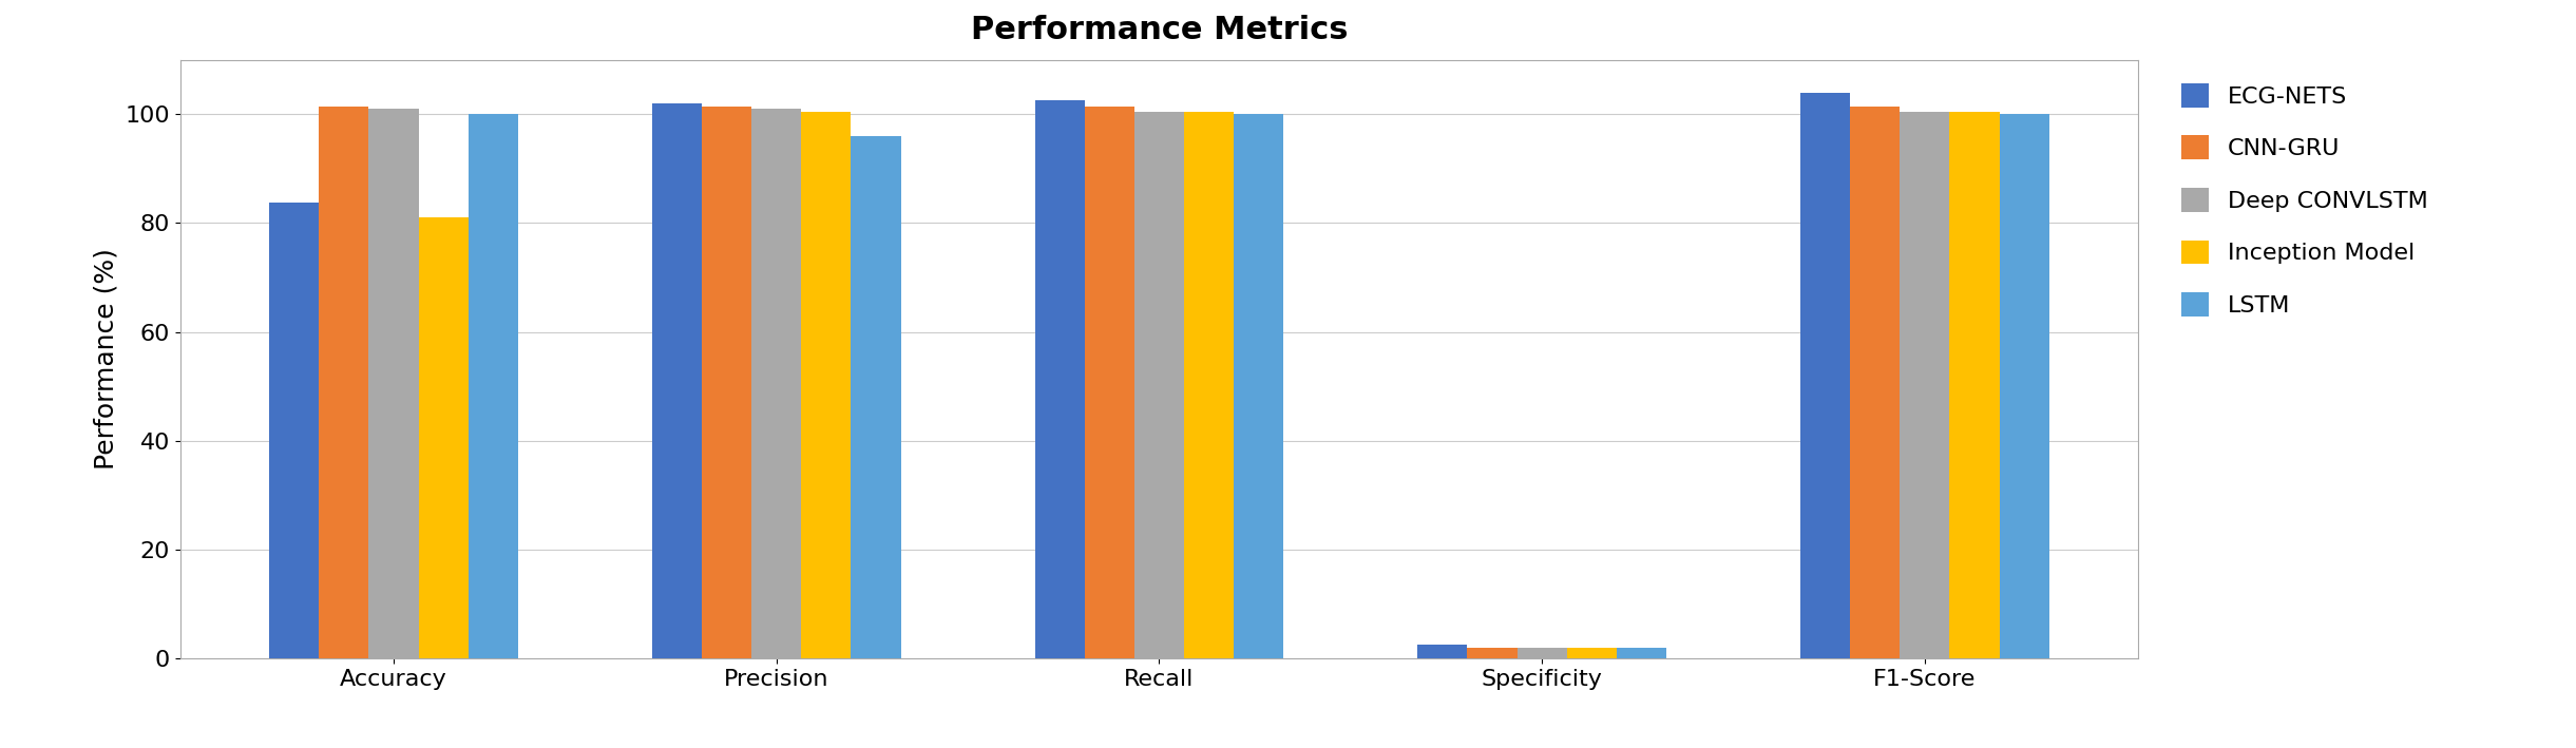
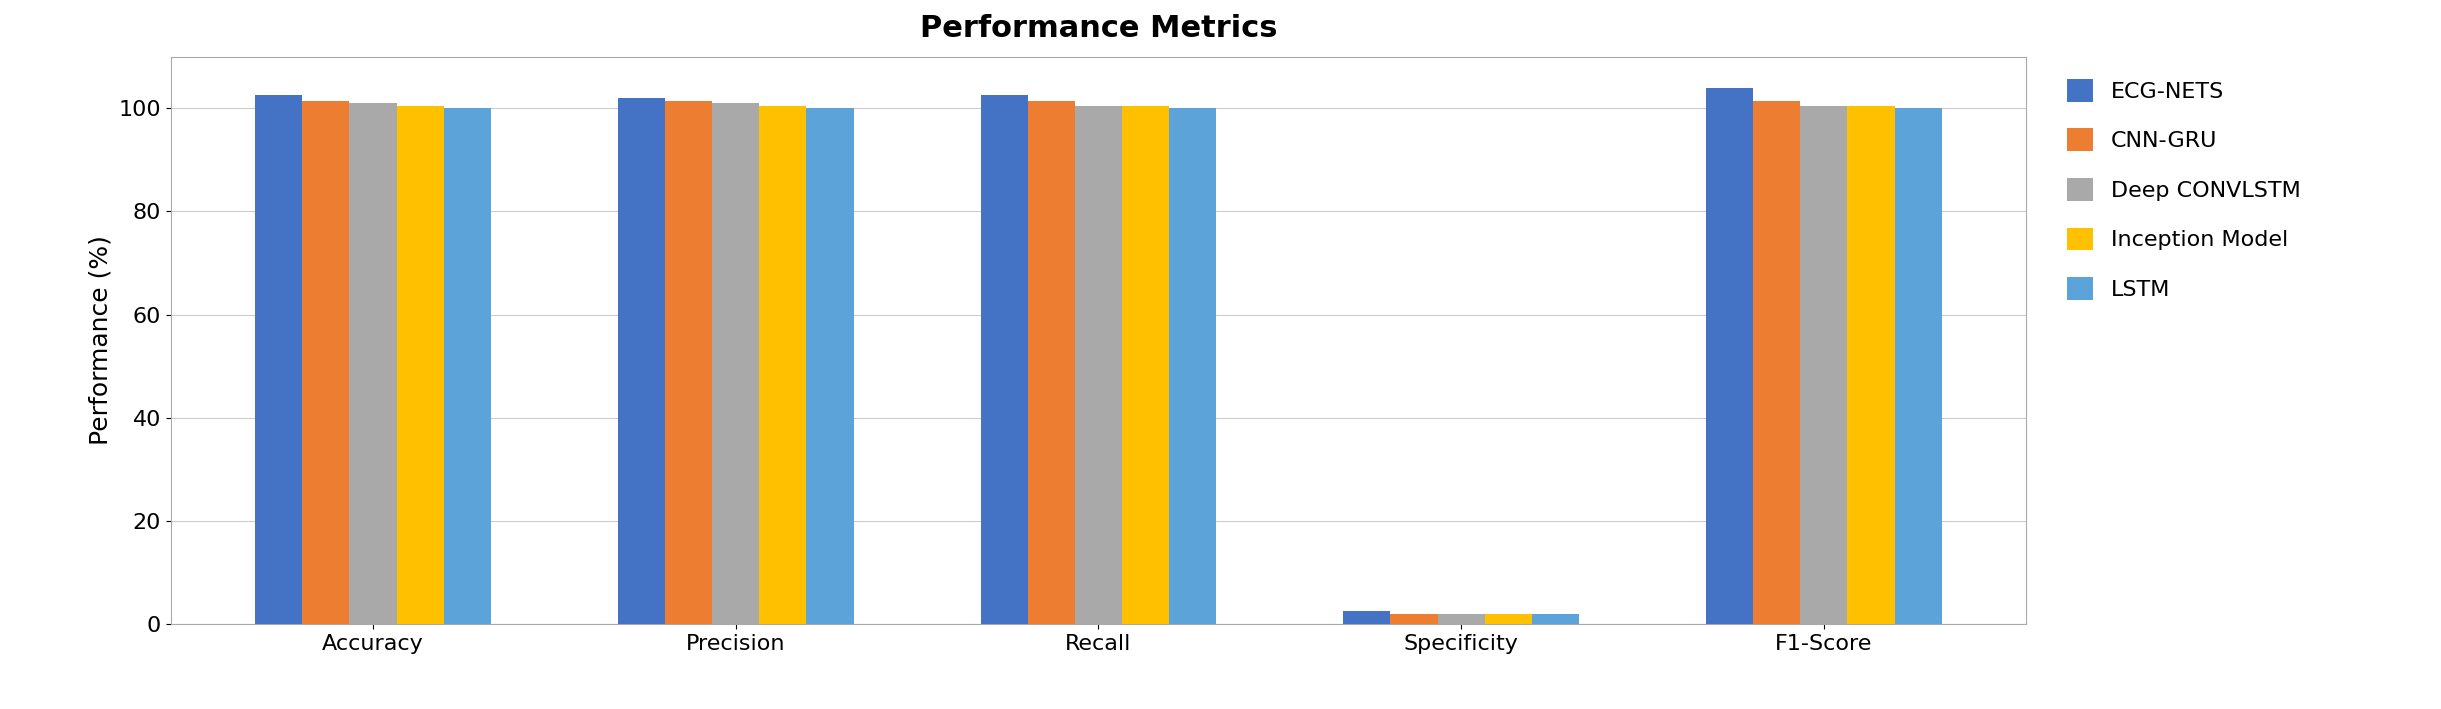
ECG-NETS/Accuracy: 83.8 -> 102.5
Inception Model/Accuracy: 81.0 -> 100.5
LSTM/Precision: 96 -> 100
